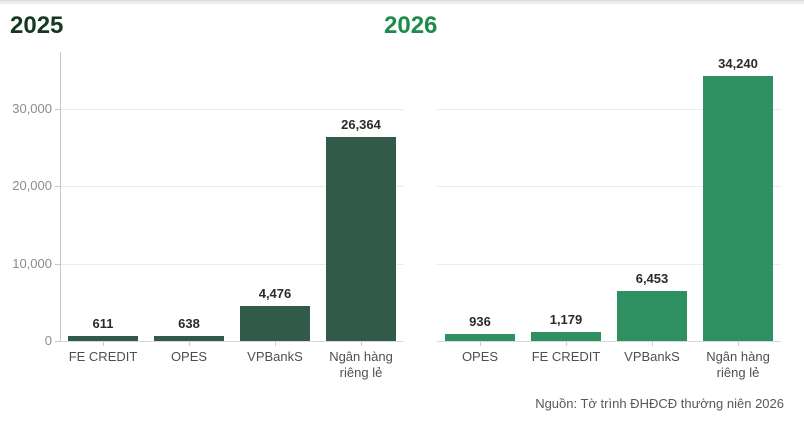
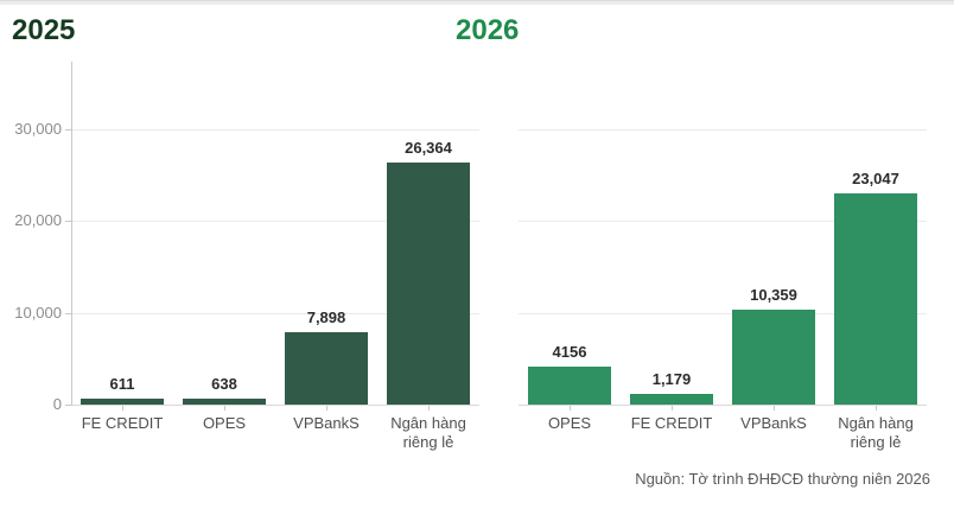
2025/VPBankS: 4,476 -> 7,898
2026/OPES: 936 -> 4156
2026/VPBankS: 6,453 -> 10,359
2026/Ngân hàng riêng lẻ: 34,240 -> 23,047
